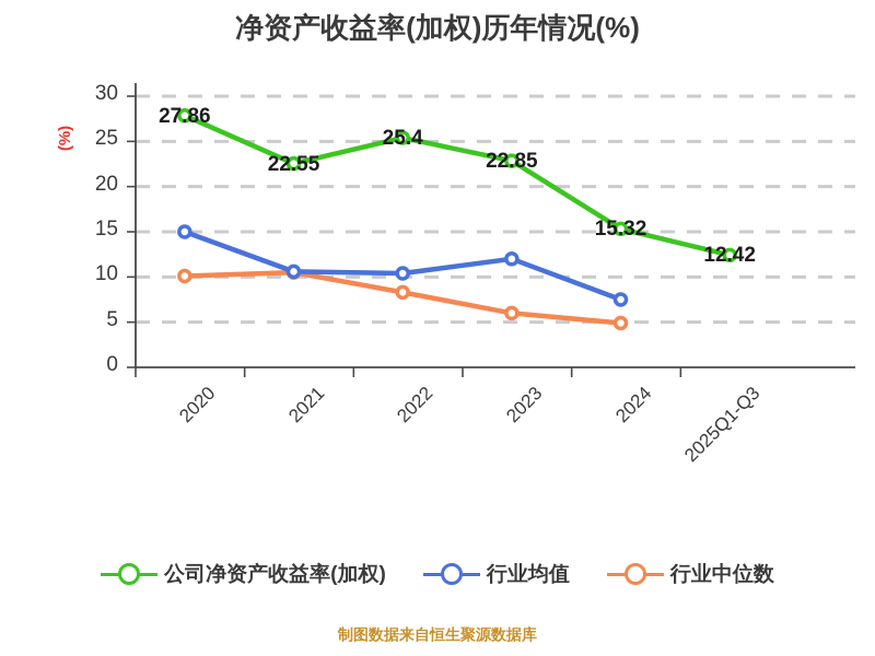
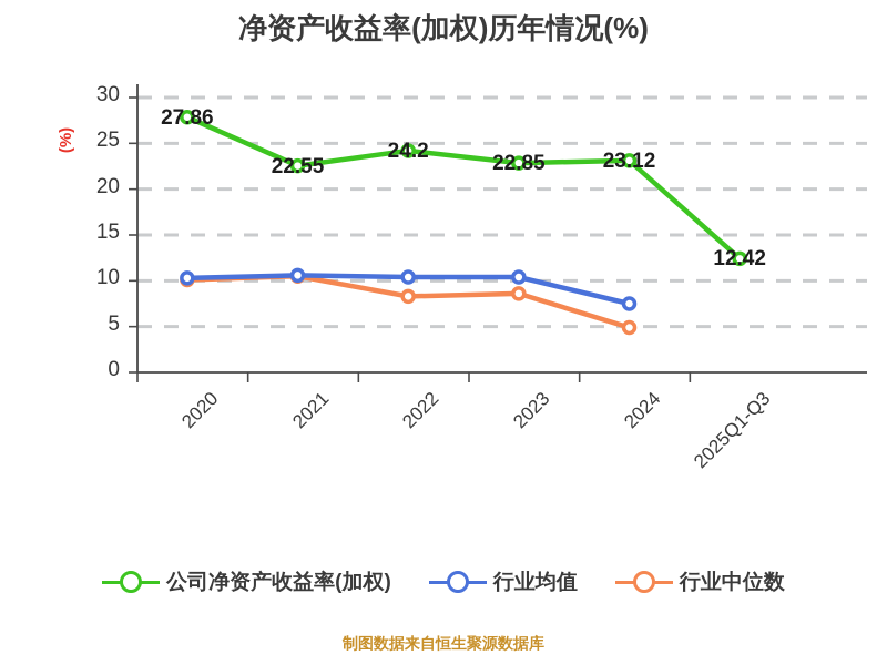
行业均值/2020: 15 -> 10
公司净资产收益率(加权)/2022: 25.4 -> 24.2
行业均值/2023: 12 -> 10
行业中位数/2023: 6 -> 9
公司净资产收益率(加权)/2024: 15.32 -> 23.12
